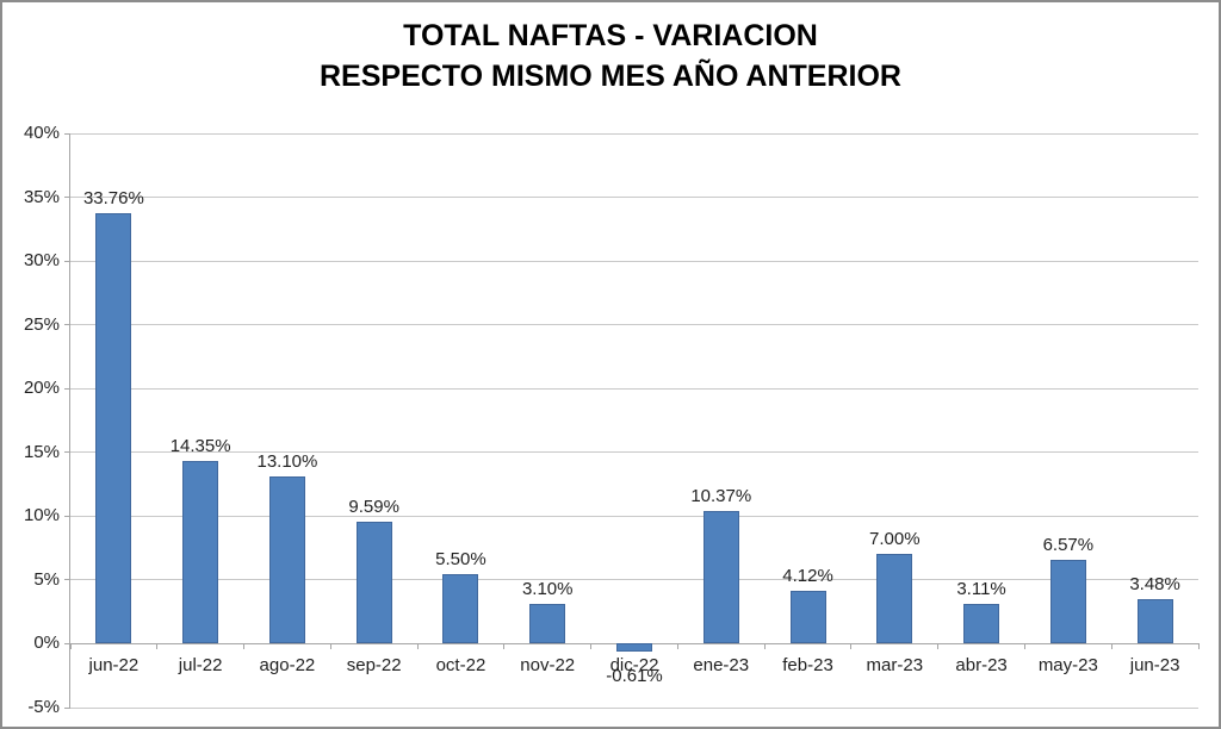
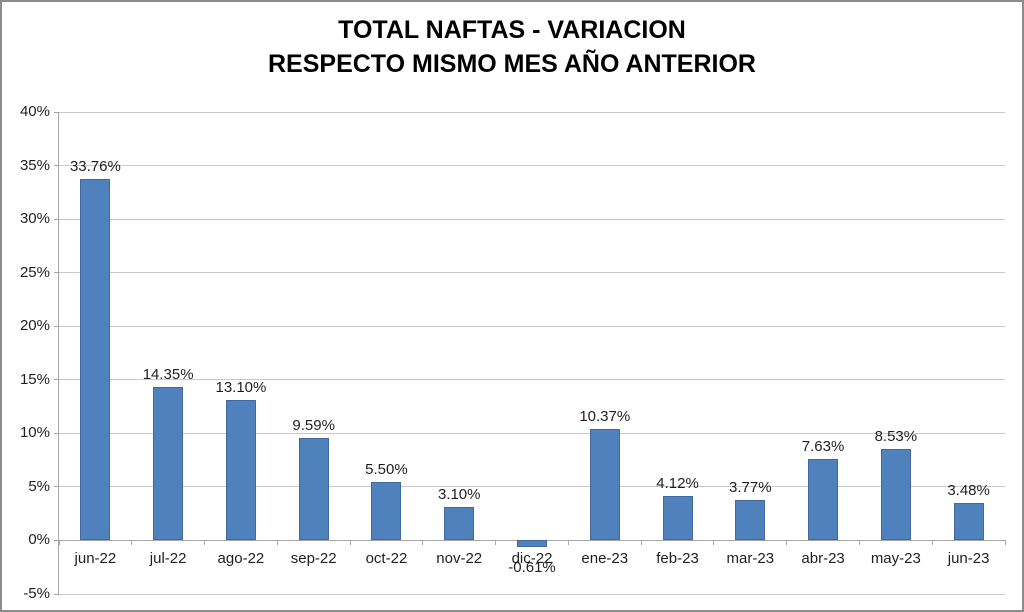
mar-23: 7.00% -> 3.77%
abr-23: 3.11% -> 7.63%
may-23: 6.57% -> 8.53%
